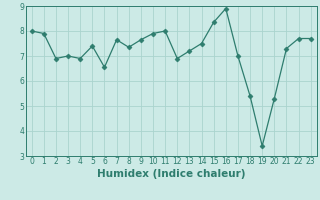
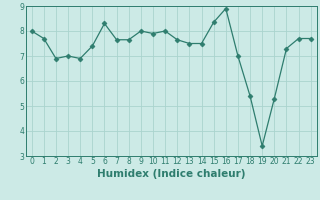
1: 7.90 -> 7.70
6: 6.55 -> 8.30
8: 7.35 -> 7.65
9: 7.65 -> 8.00
12: 6.90 -> 7.65
13: 7.20 -> 7.50
